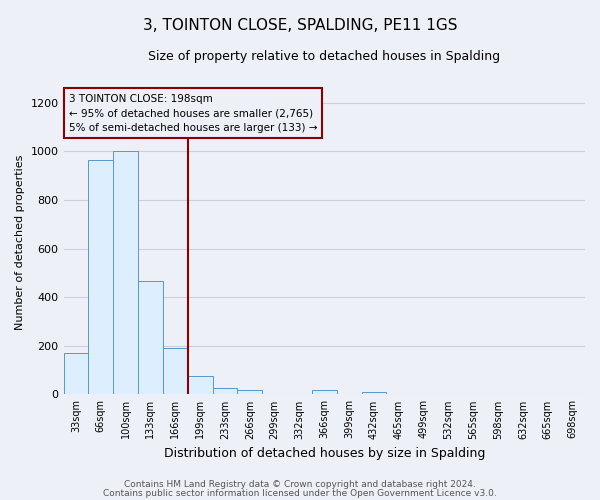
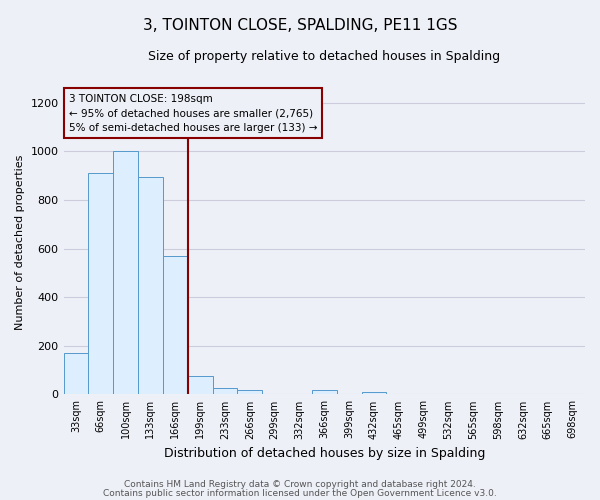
66sqm: 965 -> 910
133sqm: 465 -> 895
166sqm: 190 -> 570
